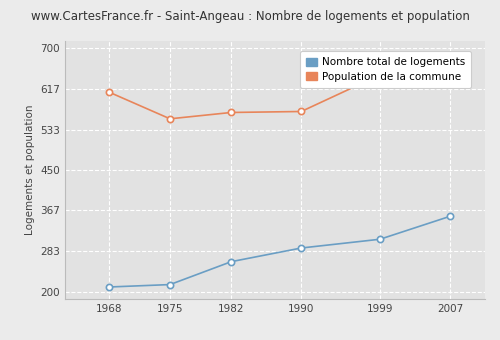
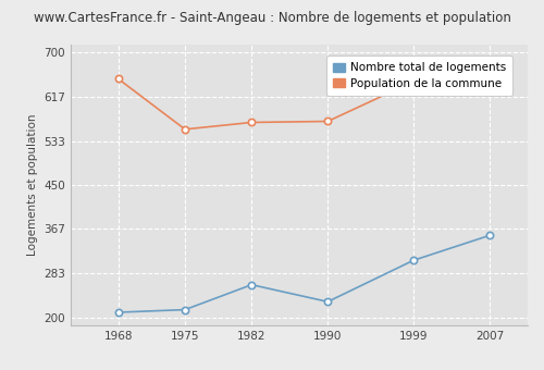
Population de la commune/1968: 610 -> 650
Nombre total de logements/1990: 290 -> 230
